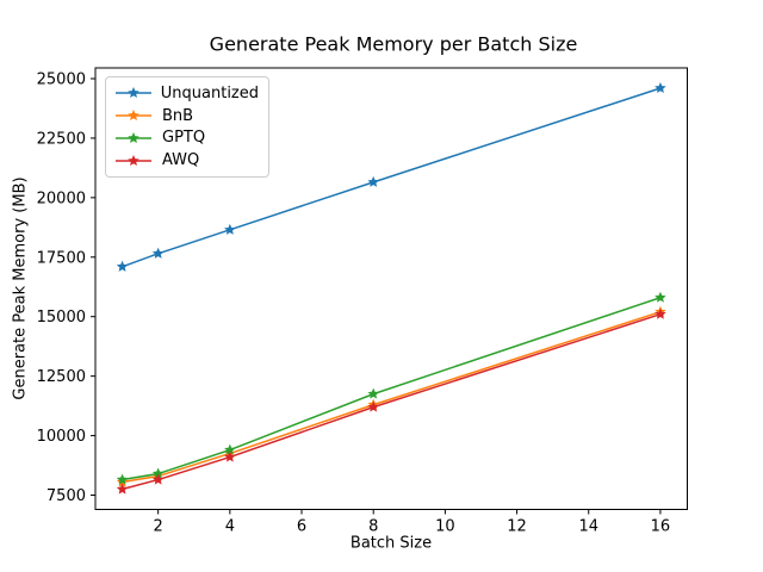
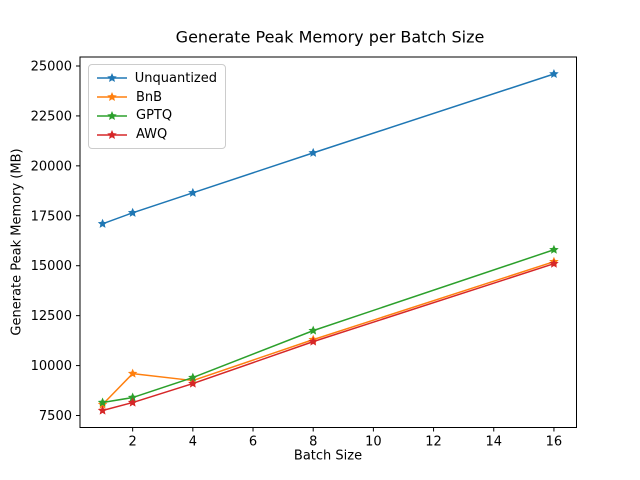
BnB/2: 8300 -> 9600
